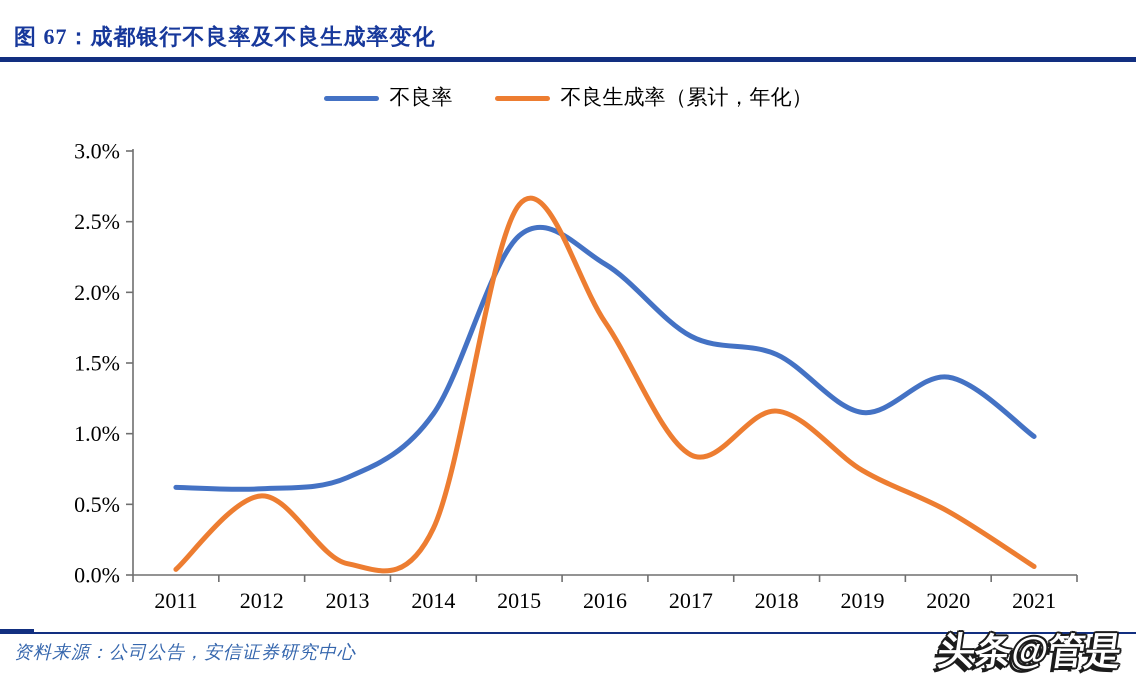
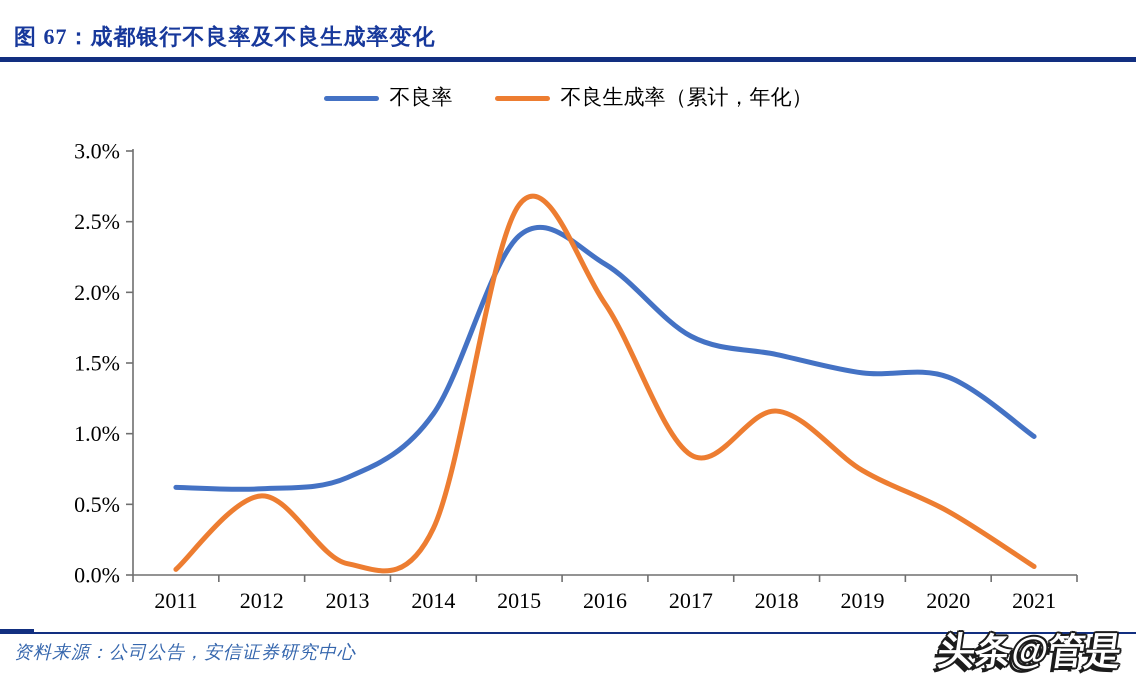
不良生成率（累计，年化）/2016: 1.79% -> 1.92%
不良率/2019: 1.15% -> 1.43%
